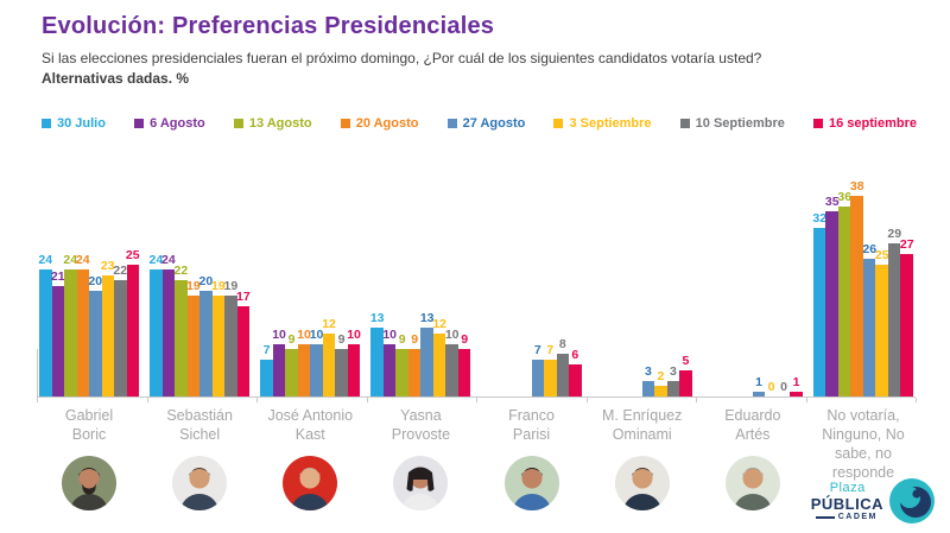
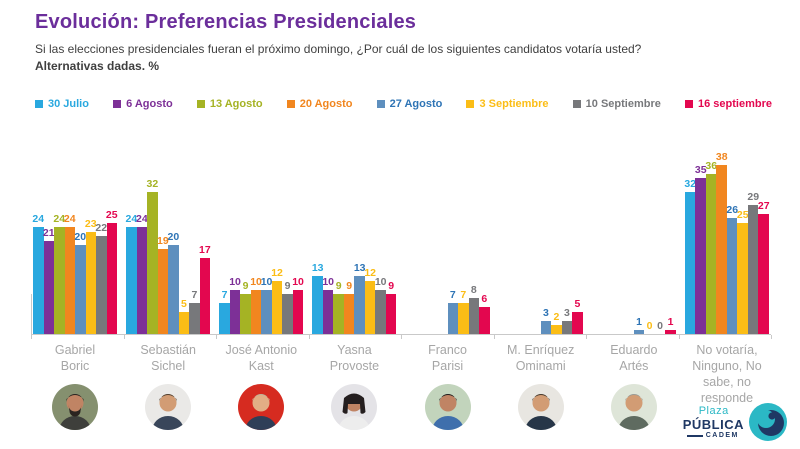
13 Agosto/Sebastián Sichel: 22 -> 32
3 Septiembre/Sebastián Sichel: 19 -> 5
10 Septiembre/Sebastián Sichel: 19 -> 7
